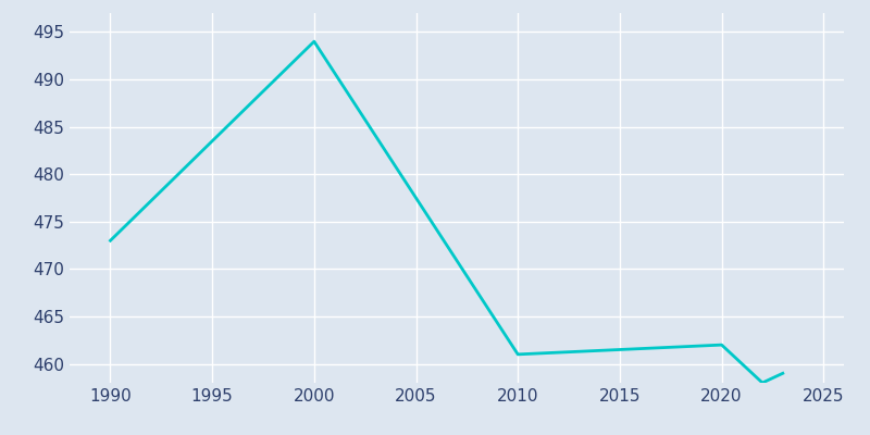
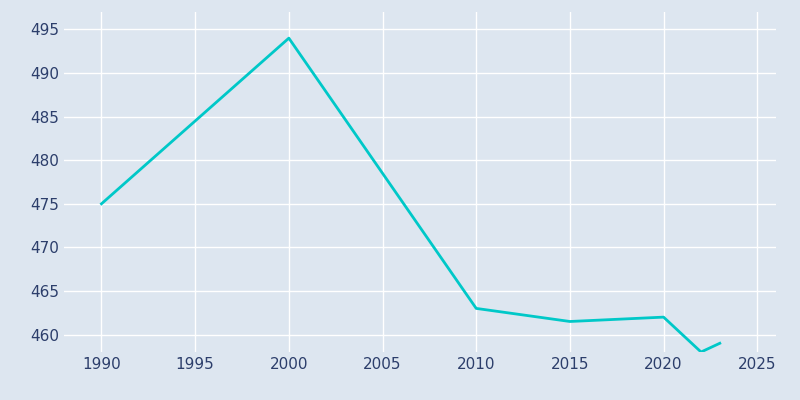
1990: 473.0 -> 475.0
2010: 461.0 -> 463.0
